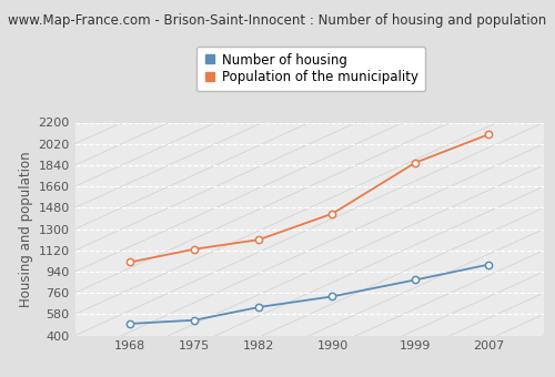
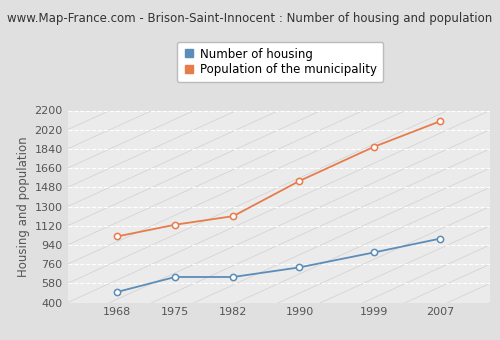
Number of housing/1975: 530 -> 640
Population of the municipality/1990: 1430 -> 1540
